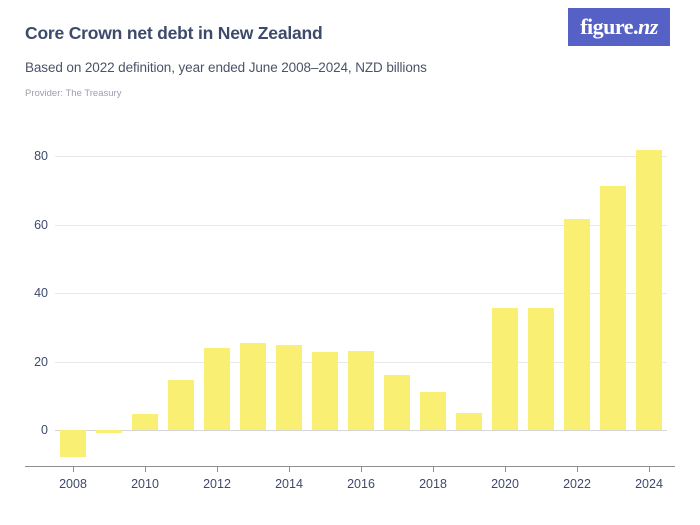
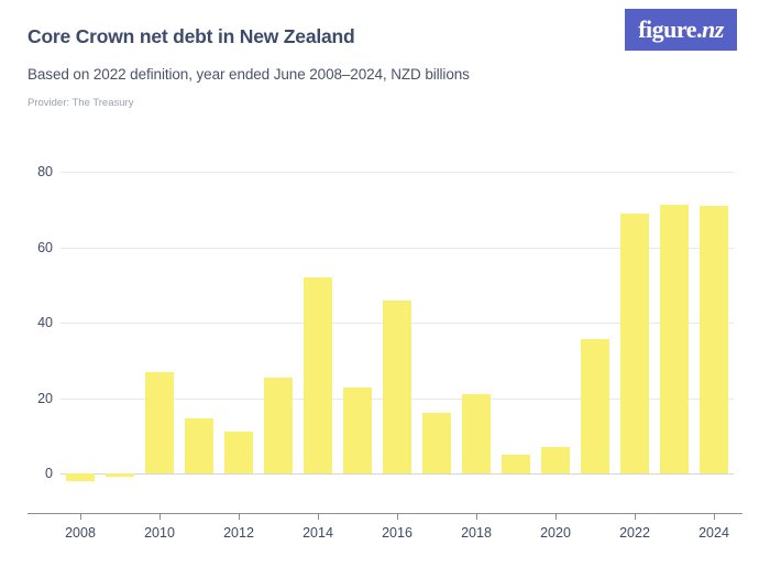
2008: -8 -> -2
2010: 5 -> 27
2012: 24 -> 11
2014: 25 -> 52
2016: 23 -> 46
2018: 11 -> 21
2020: 36 -> 7
2022: 62 -> 69
2024: 82 -> 71
